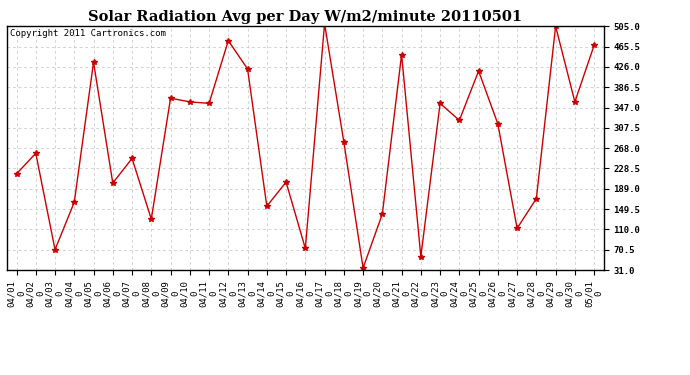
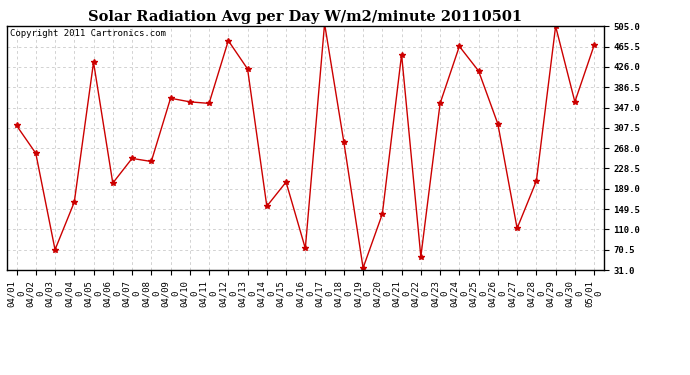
04/01 0: 218 -> 312
04/08 0: 130 -> 242
04/24 0: 322 -> 466
04/28 0: 170 -> 204
